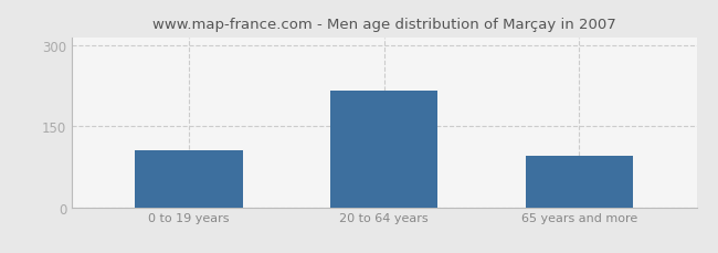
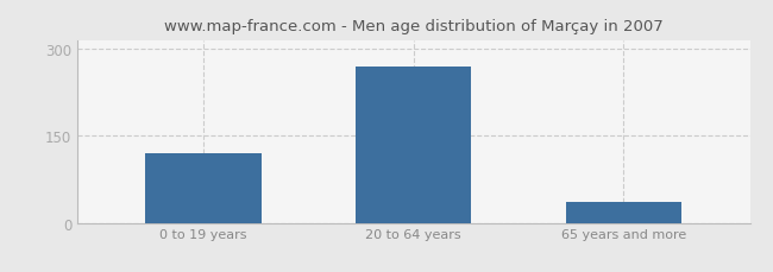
0 to 19 years: 105 -> 120
20 to 64 years: 215 -> 270
65 years and more: 95 -> 35
